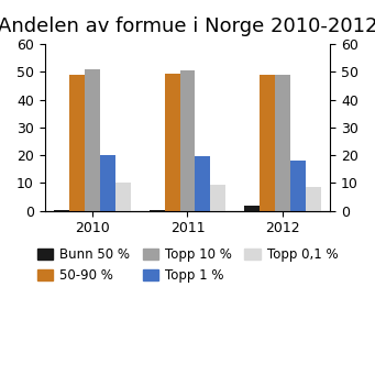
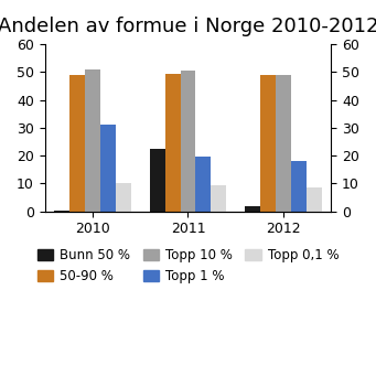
Topp 1 %/2010: 20.0 -> 31.0
Bunn 50 %/2011: 0.3 -> 22.5
